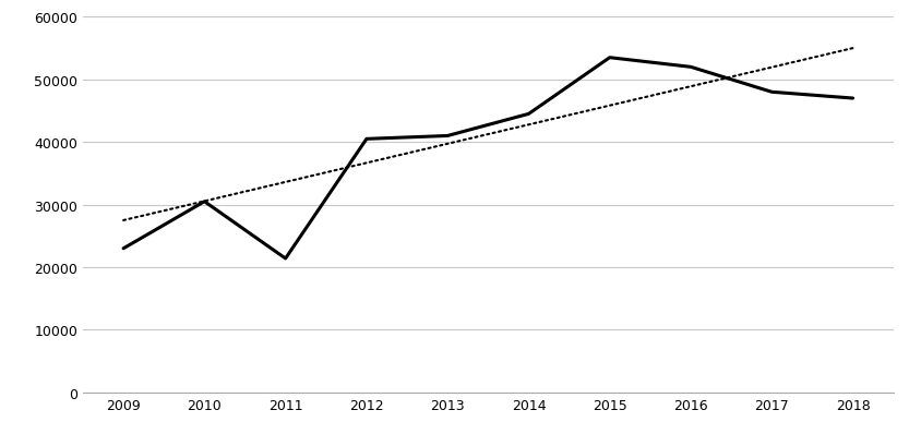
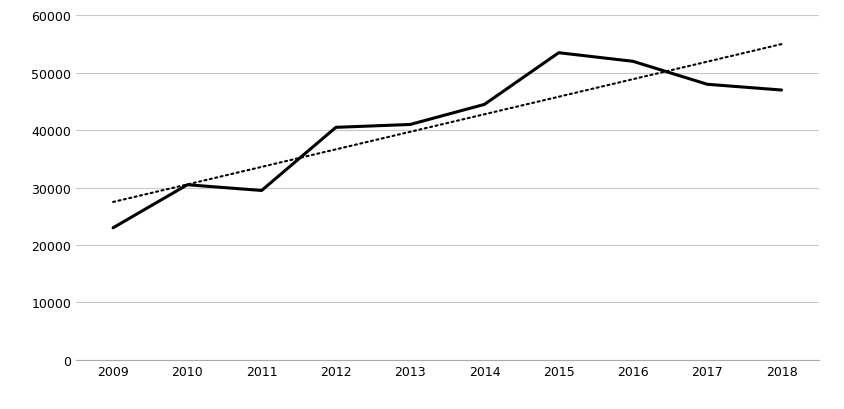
2011: 21400 -> 29500
